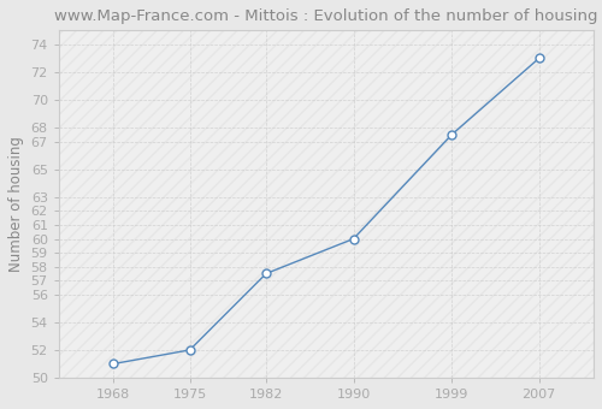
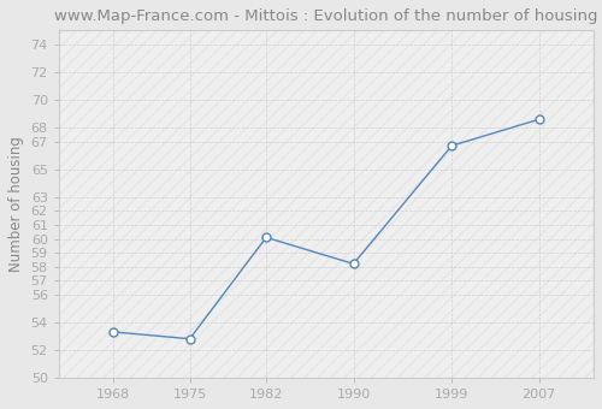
1968: 51.0 -> 53.3
1975: 52.0 -> 52.8
1982: 57.5 -> 60.1
1990: 60.0 -> 58.2
1999: 67.5 -> 66.7
2007: 73.0 -> 68.6
